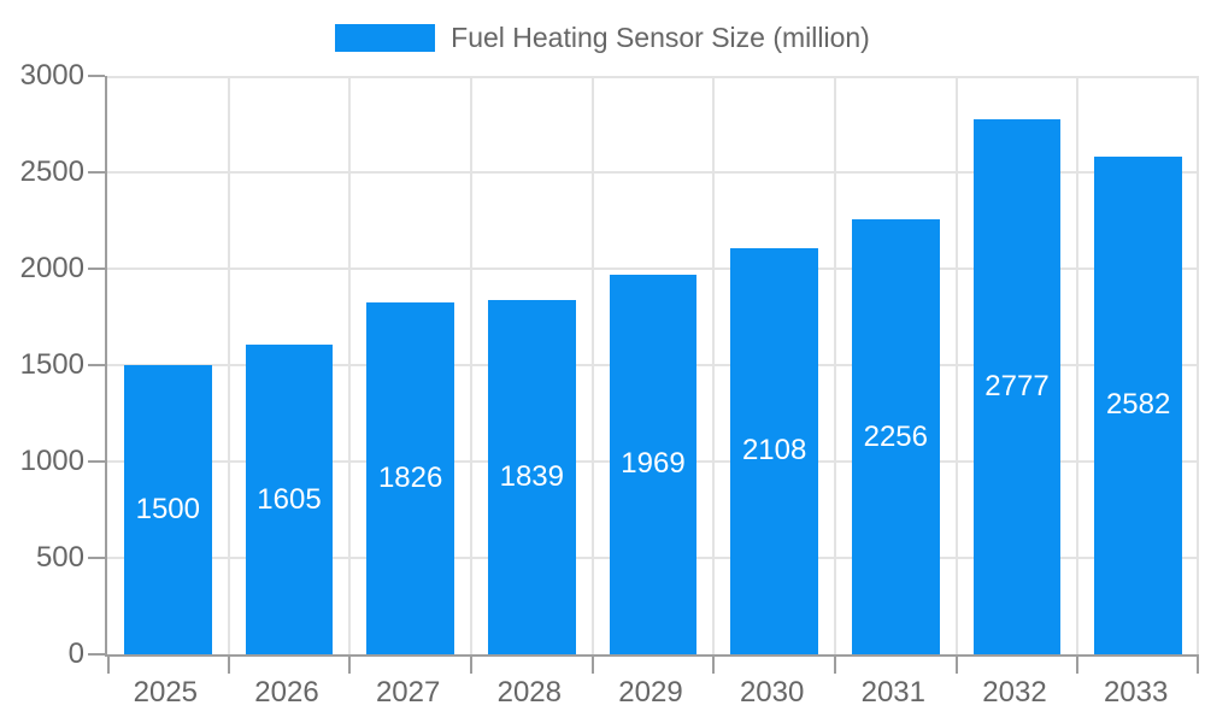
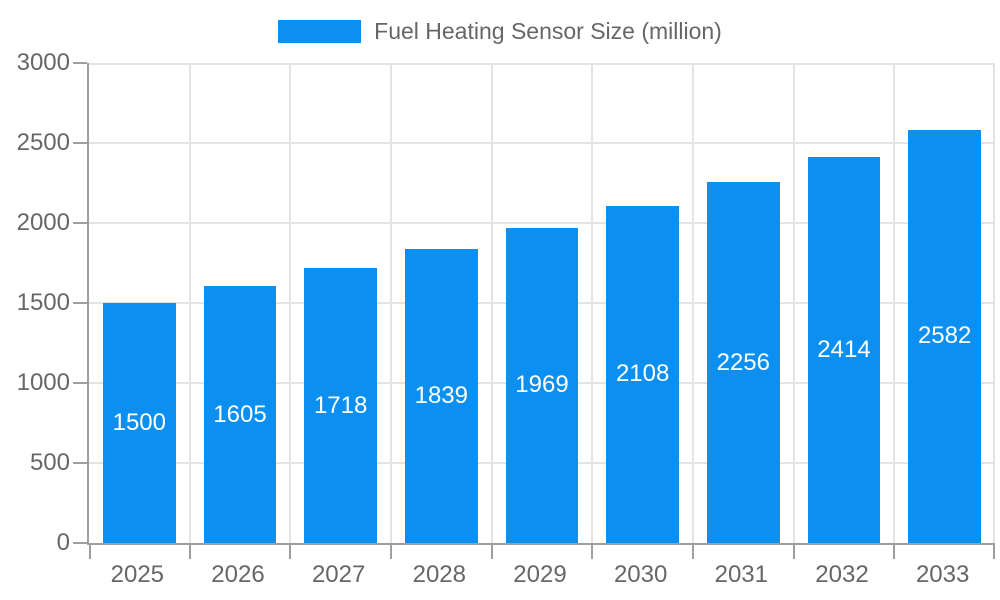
2027: 1826 -> 1718
2032: 2777 -> 2414
